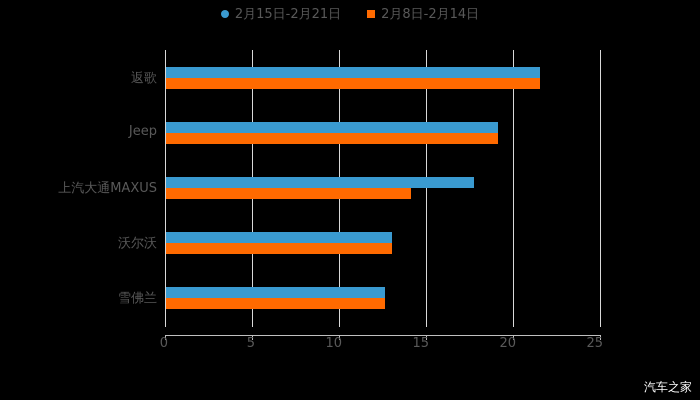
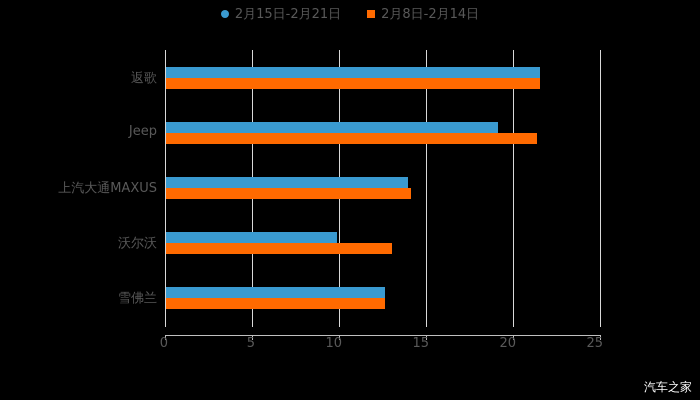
2月8日-2月14日/Jeep: 19.1 -> 21.3
2月15日-2月21日/上汽大通MAXUS: 17.7 -> 13.9
2月15日-2月21日/沃尔沃: 13.0 -> 9.8
